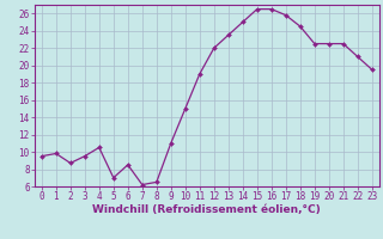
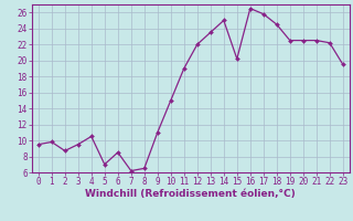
15: 26.5 -> 20.2
22: 21.0 -> 22.2
